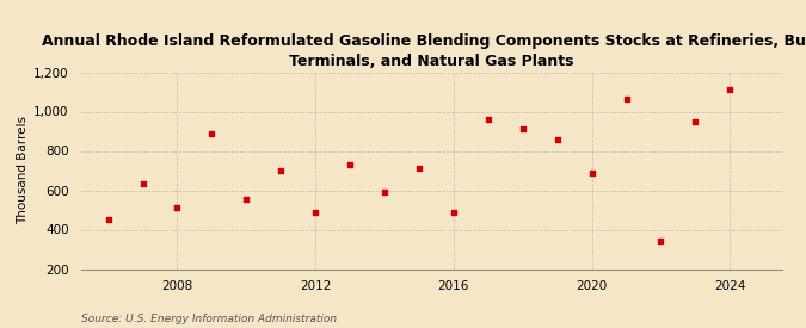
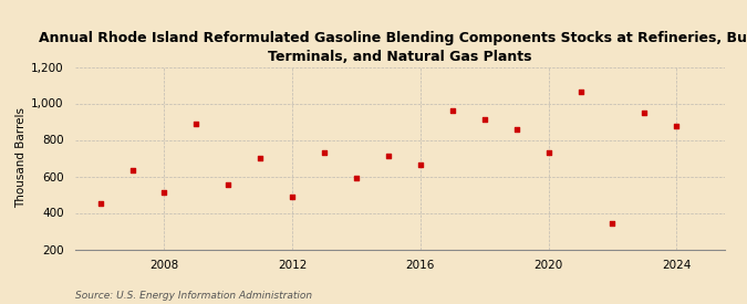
2016: 490 -> 660
2020: 690 -> 730
2024: 1,110 -> 880
